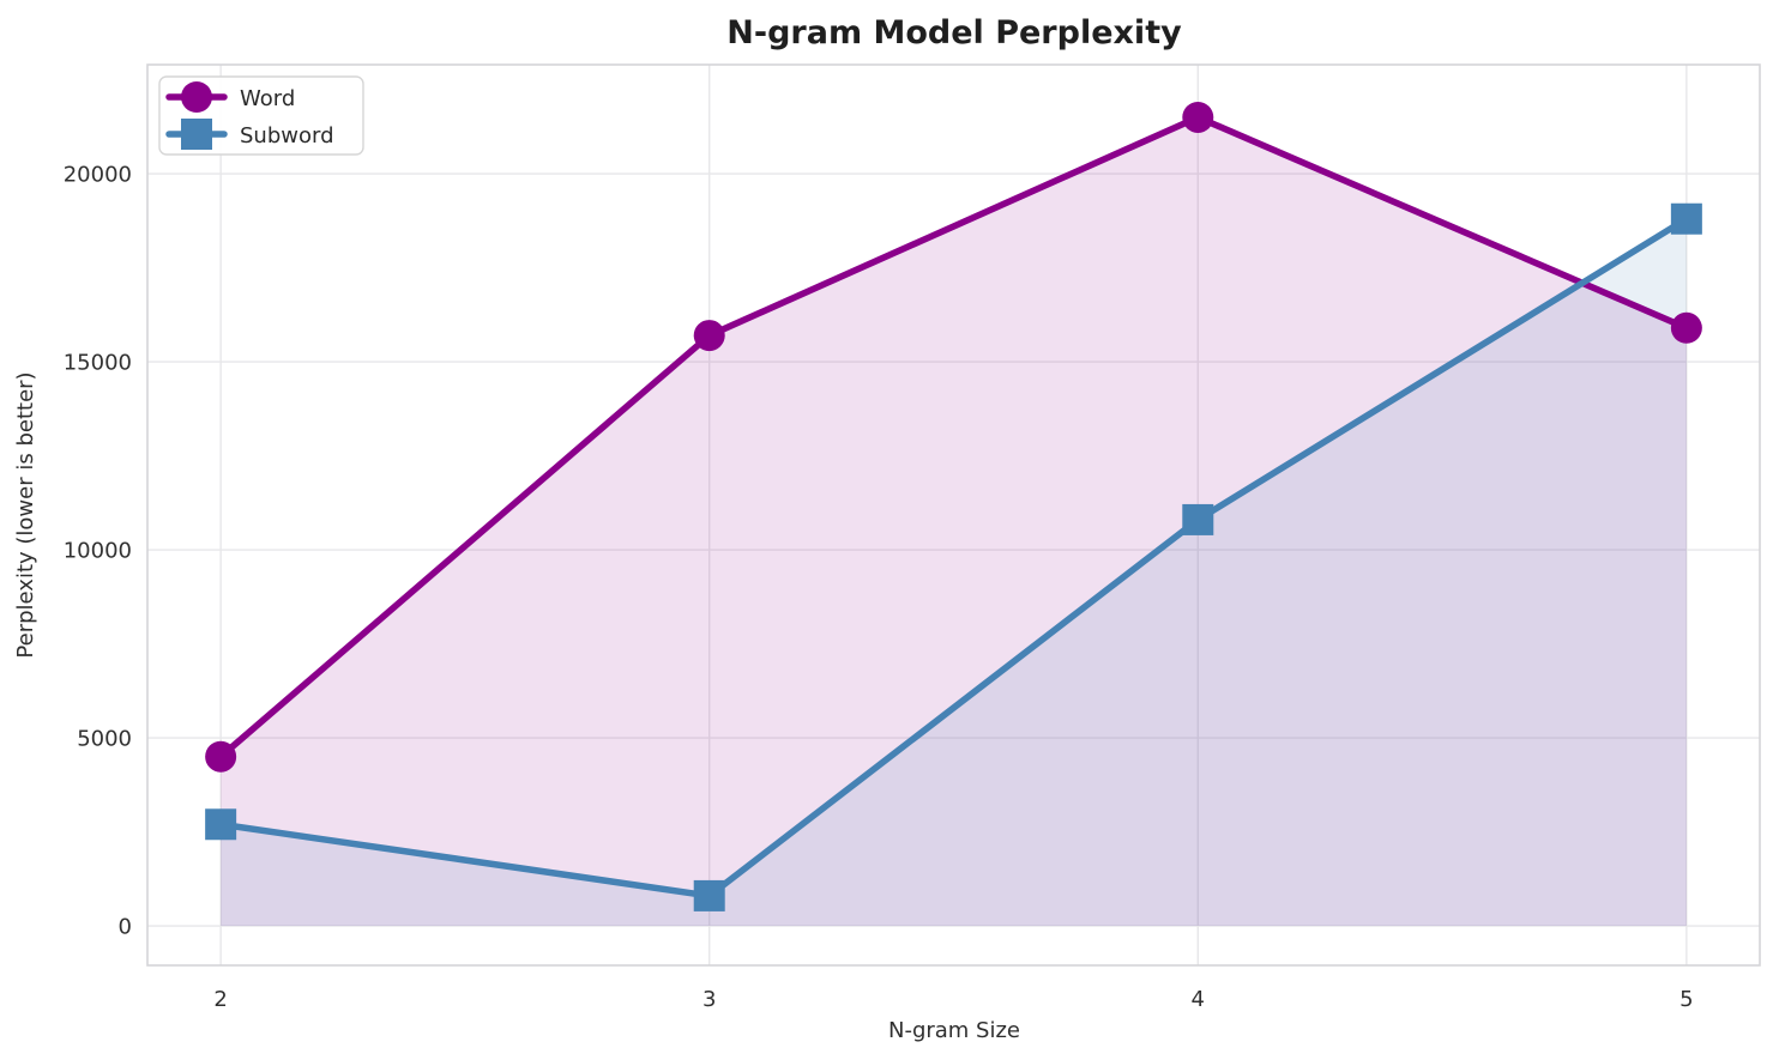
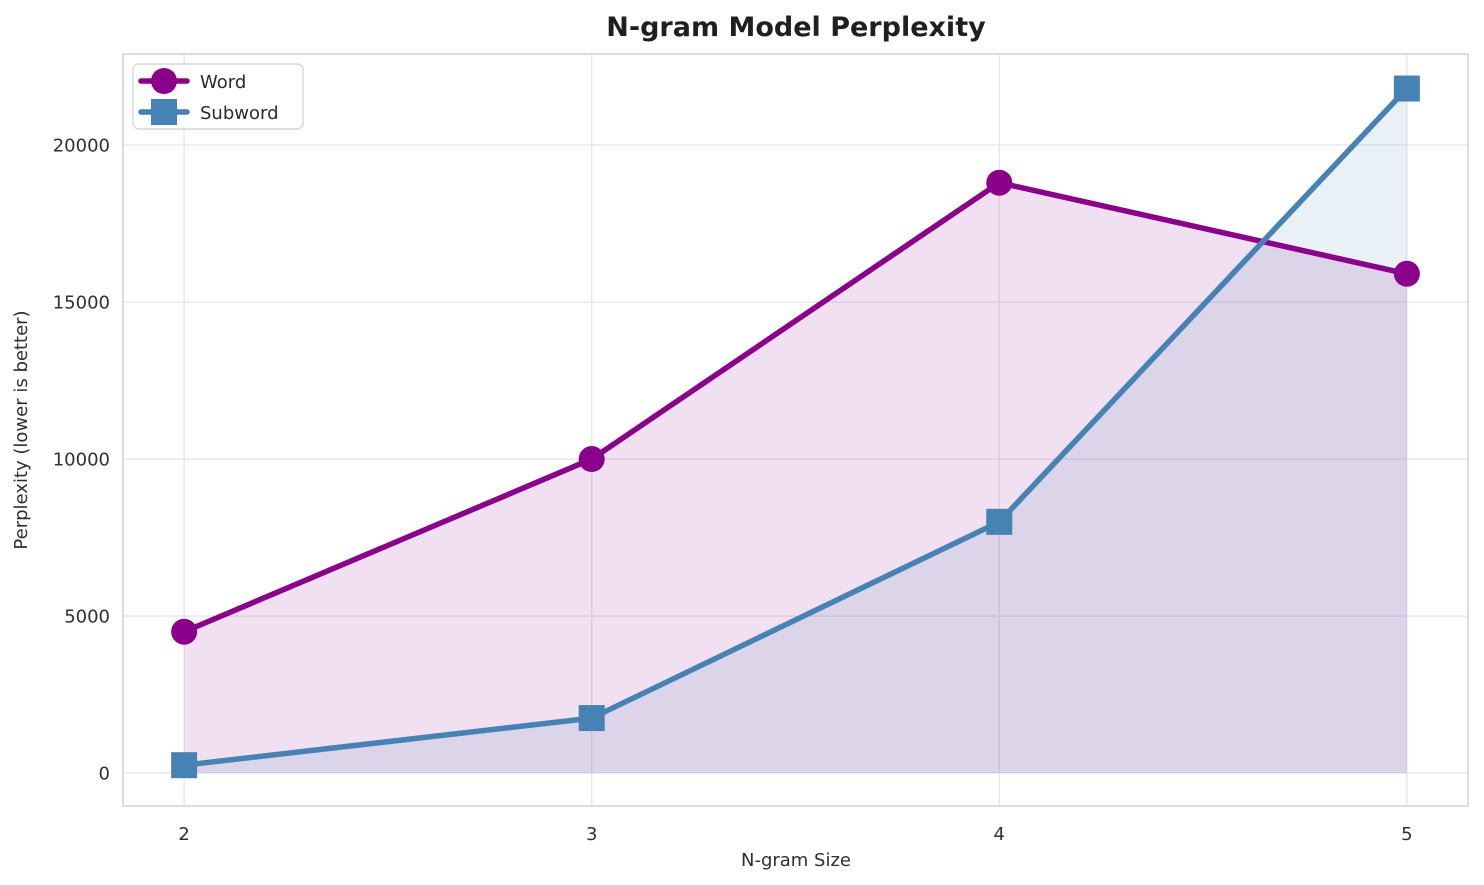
Subword/2: 2700 -> 200
Word/3: 15700 -> 10000
Subword/3: 800 -> 1800
Word/4: 21500 -> 18800
Subword/4: 10800 -> 8000
Subword/5: 18800 -> 21800
